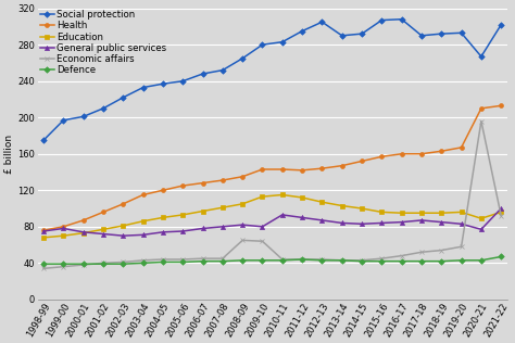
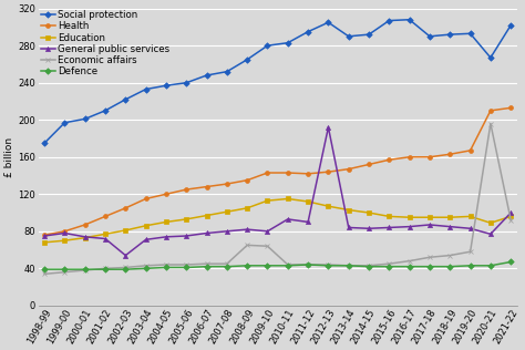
General public services/2002-03: 70 -> 54
General public services/2012-13: 87 -> 192
